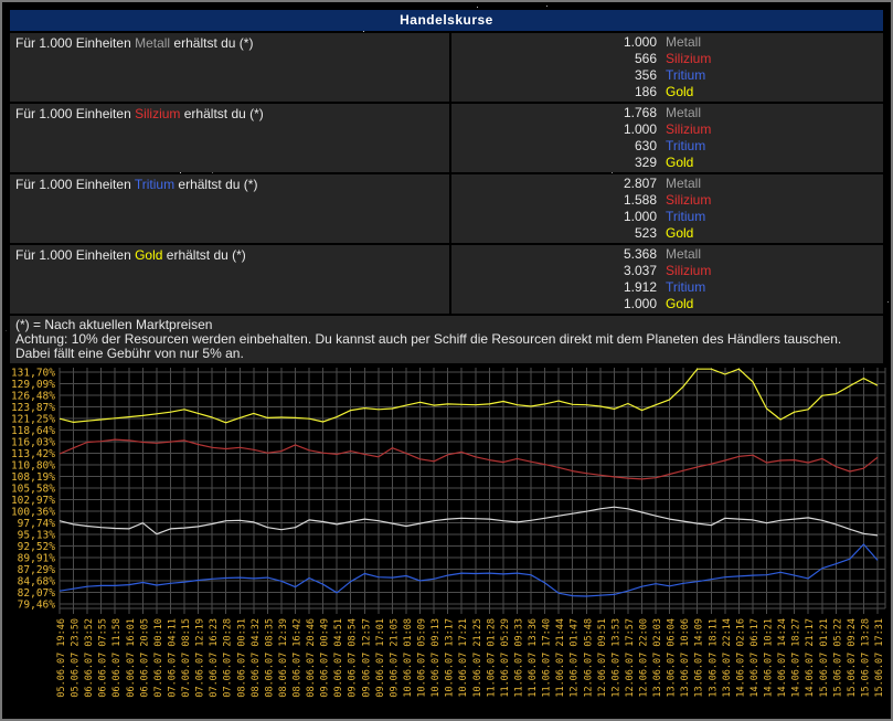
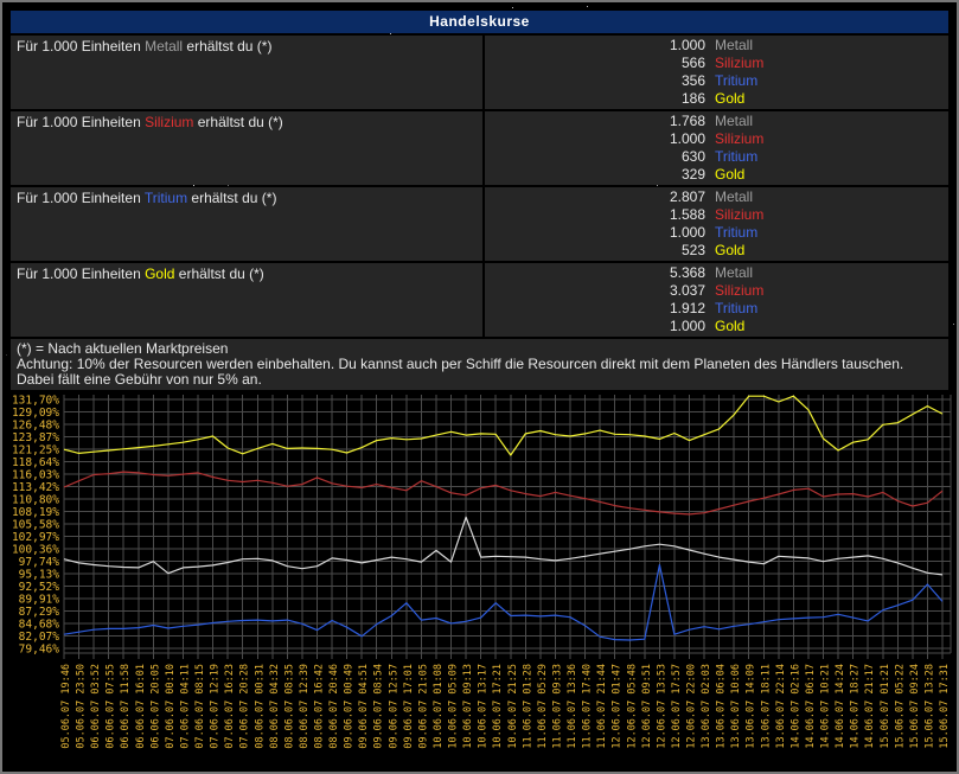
Gold/07.06.07 12:19: 122% -> 124%
Tritium/09.06.07 17:01: 86% -> 89%
Metall/10.06.07 01:08: 97% -> 100%
Metall/10.06.07 09:13: 98% -> 107%
Tritium/10.06.07 17:21: 86% -> 89%
Gold/10.06.07 21:25: 124% -> 120%
Tritium/12.06.07 13:53: 82% -> 97%
